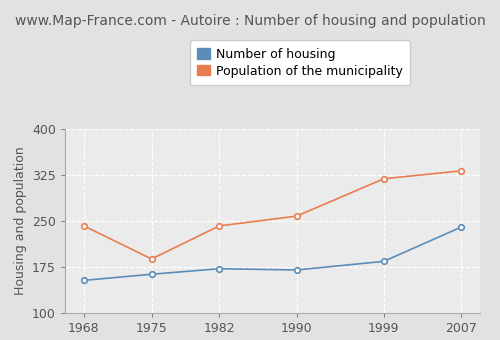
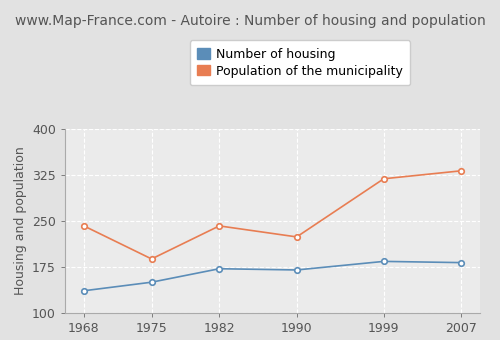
Number of housing/1968: 153 -> 136
Number of housing/1975: 163 -> 150
Population of the municipality/1990: 258 -> 224
Number of housing/2007: 240 -> 182
